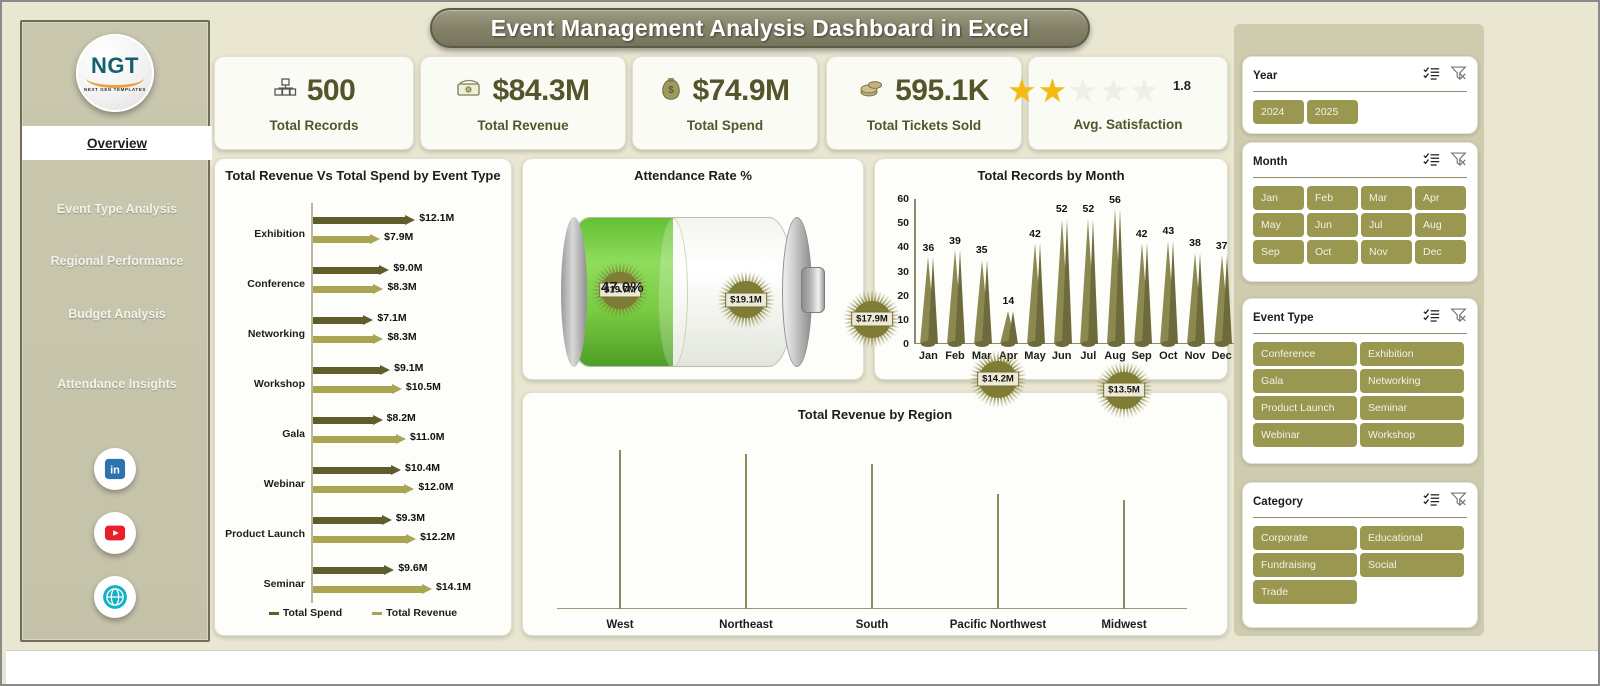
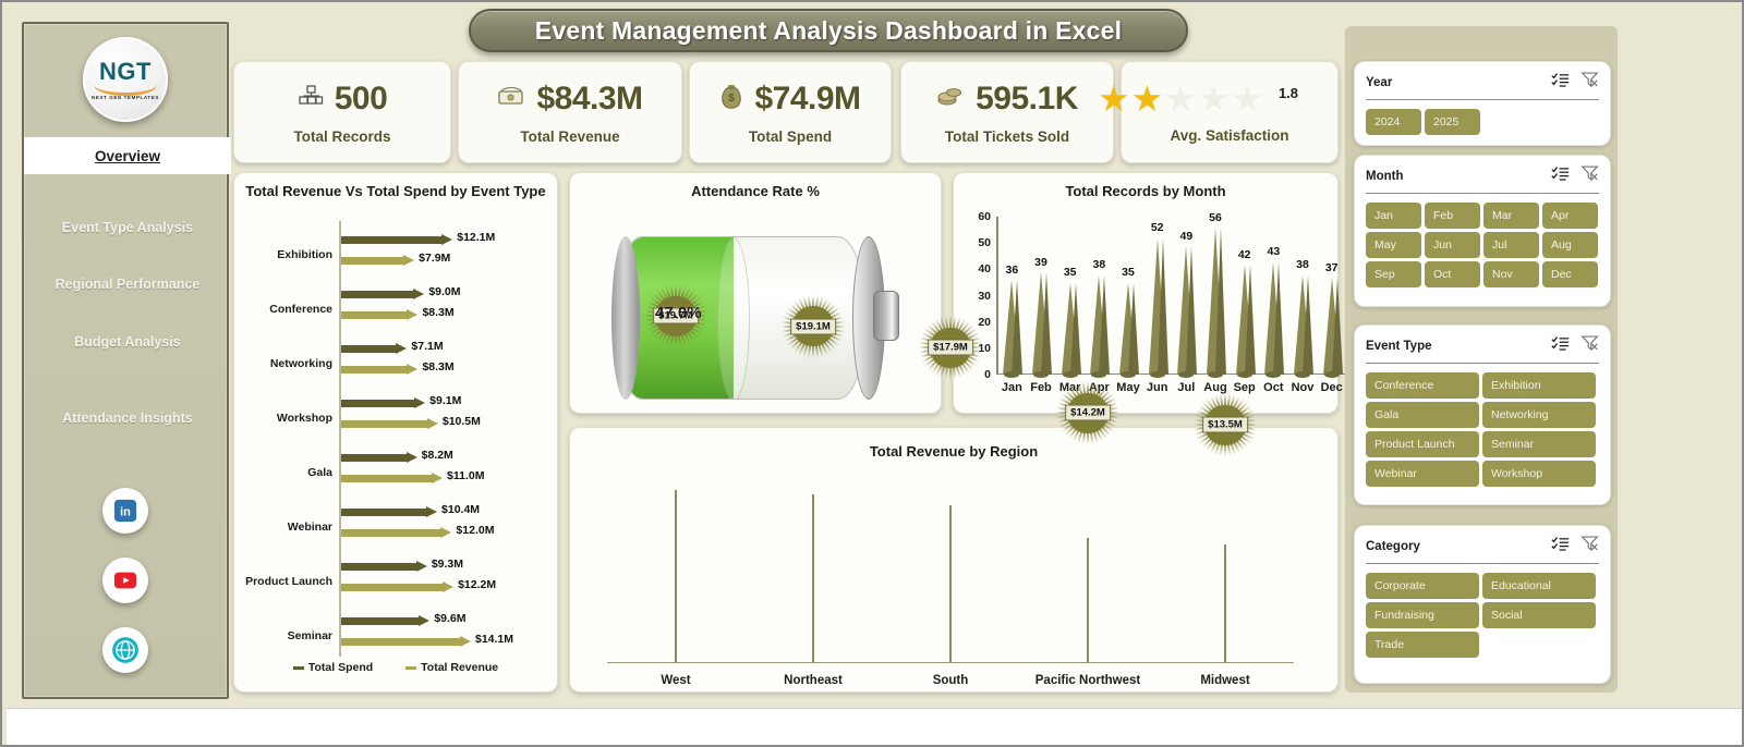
Total Records by Month/Apr: 14 -> 38
Total Records by Month/May: 42 -> 35
Total Records by Month/Jul: 52 -> 49
